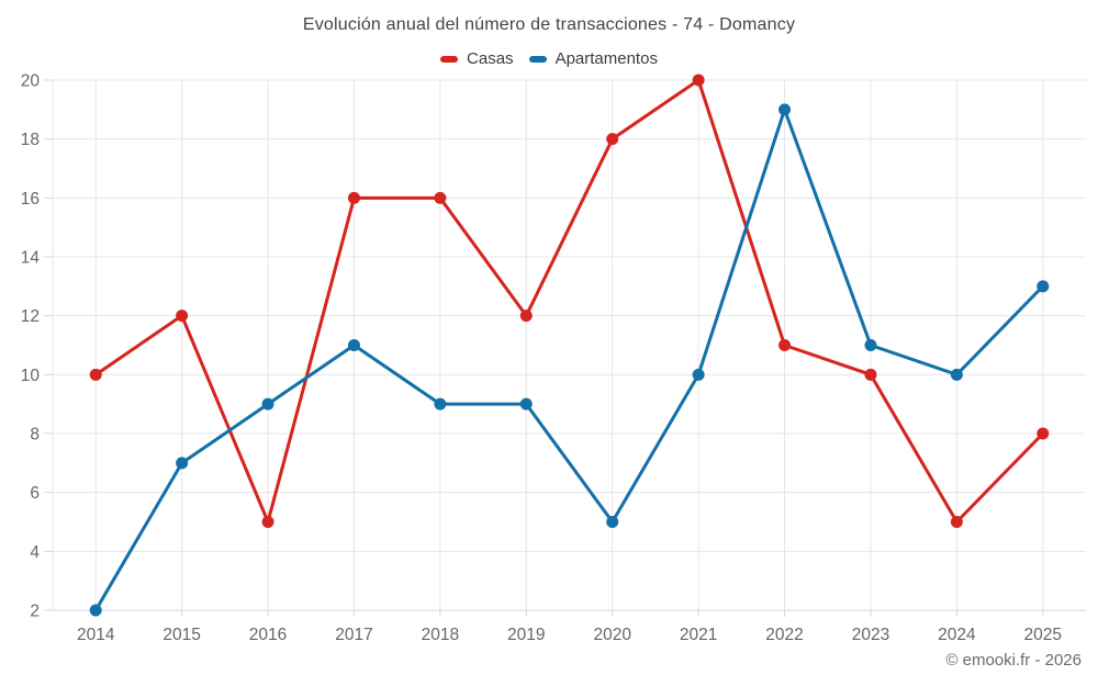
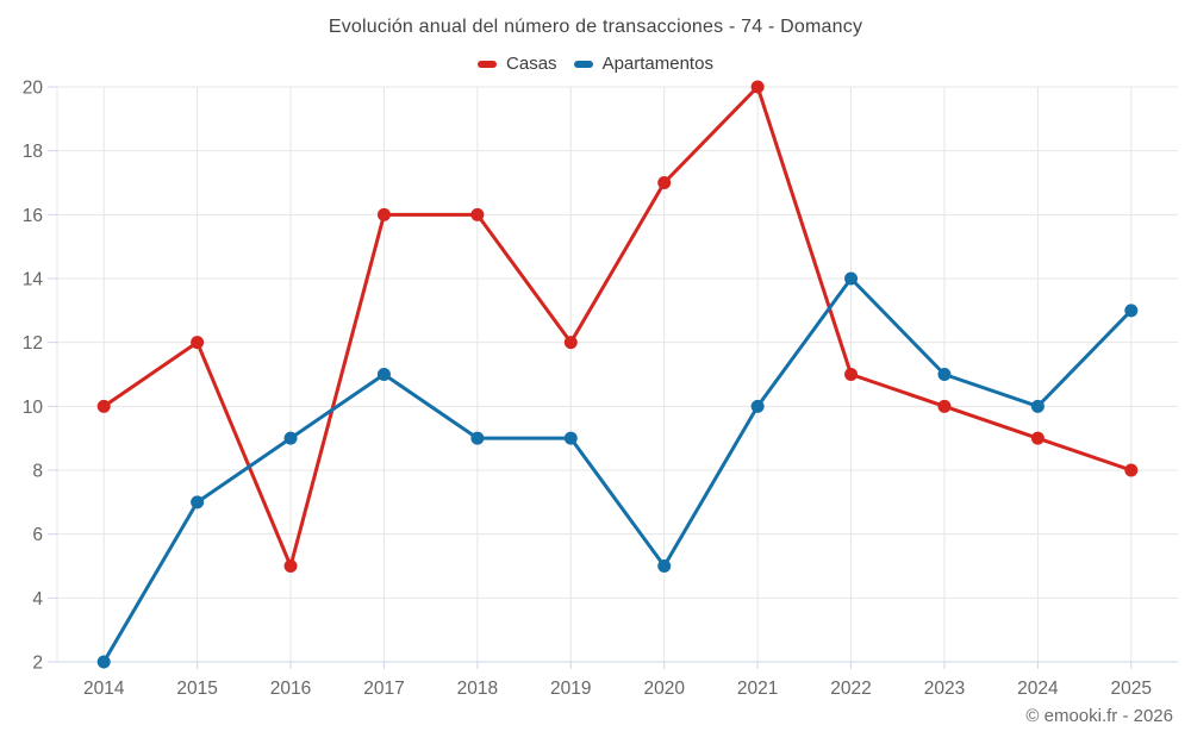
Casas/2020: 18 -> 17
Apartamentos/2022: 19 -> 14
Casas/2024: 5 -> 9
